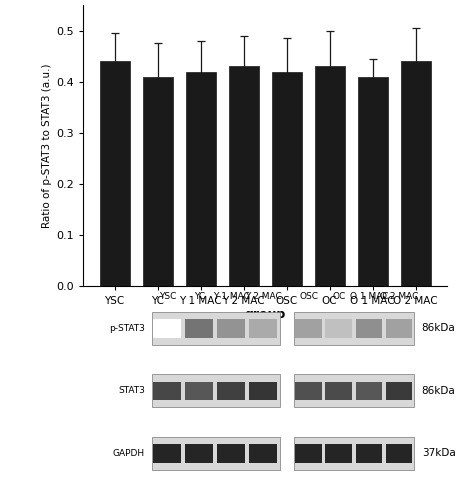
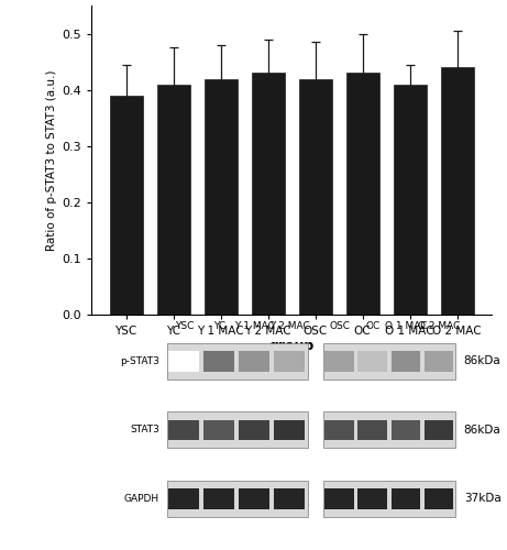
YSC: 0.44 -> 0.39
